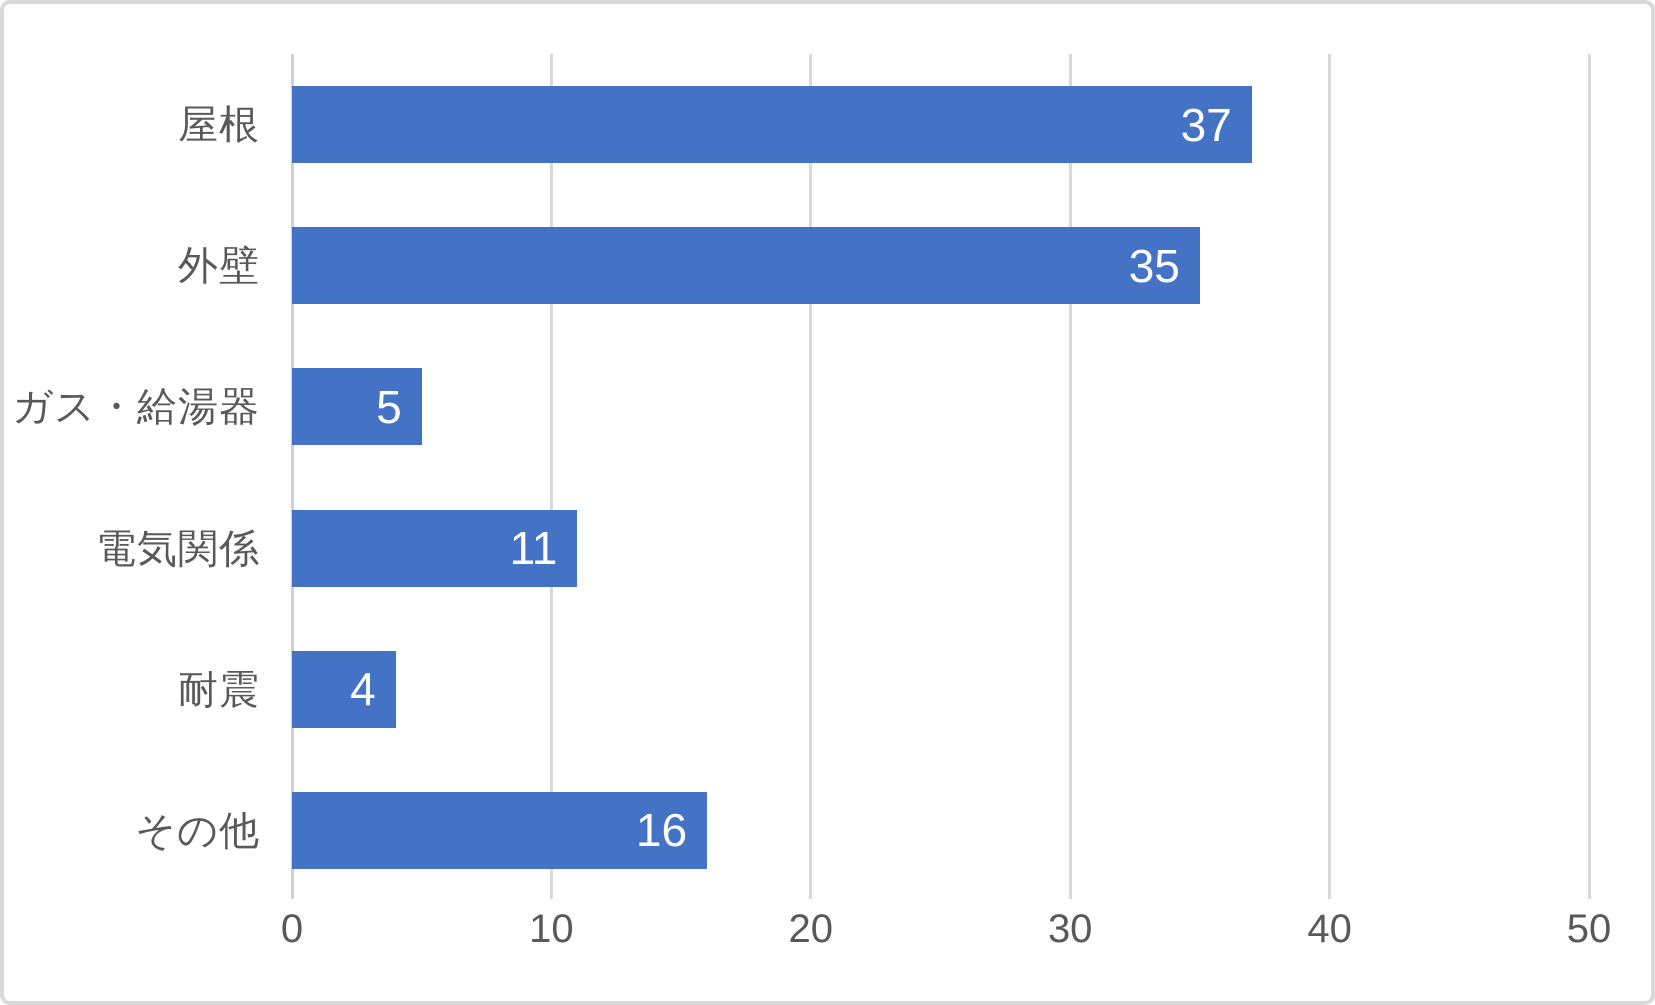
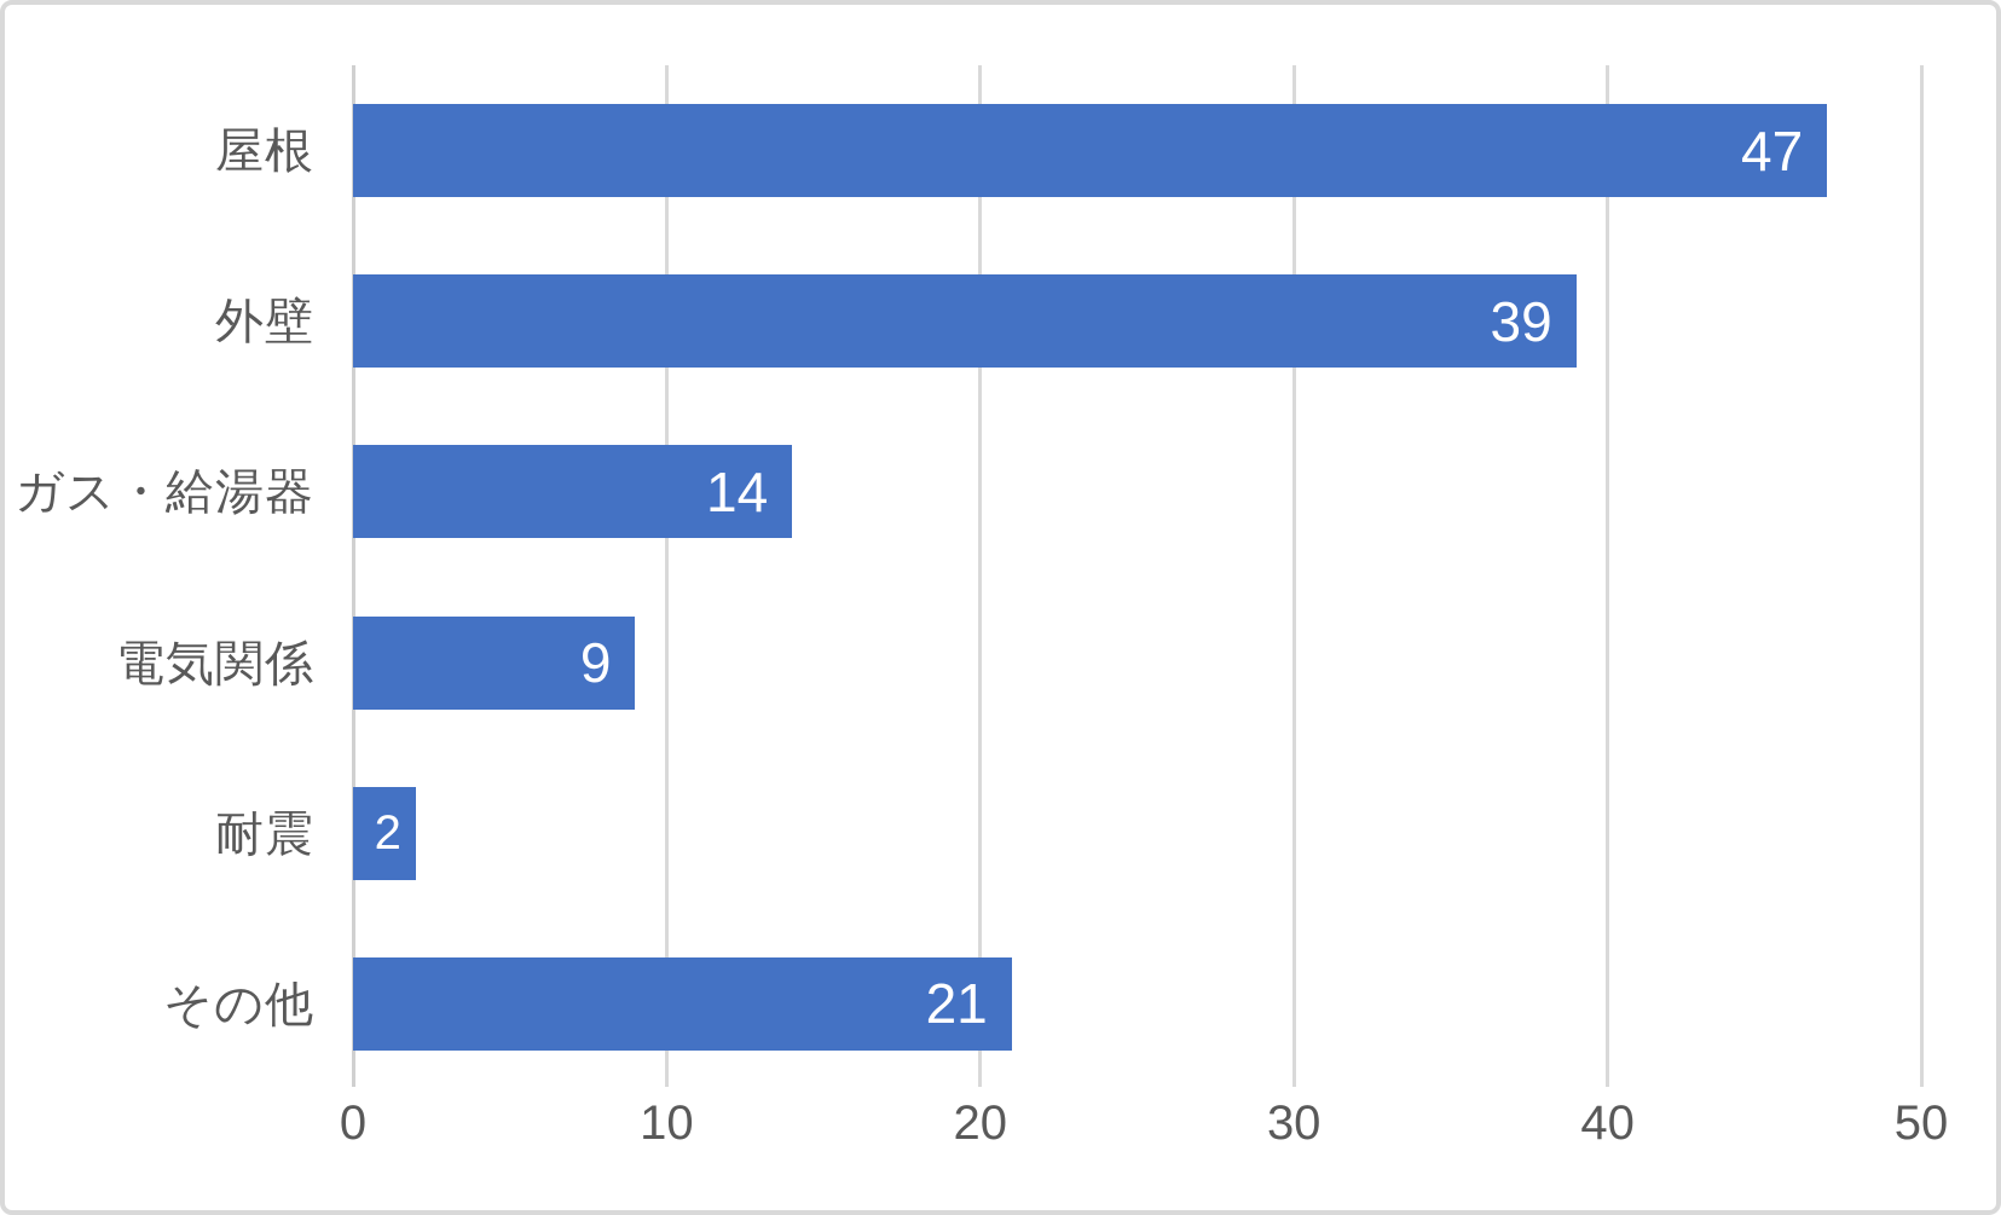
屋根: 37 -> 47
外壁: 35 -> 39
ガス・給湯器: 5 -> 14
電気関係: 11 -> 9
耐震: 4 -> 2
その他: 16 -> 21
